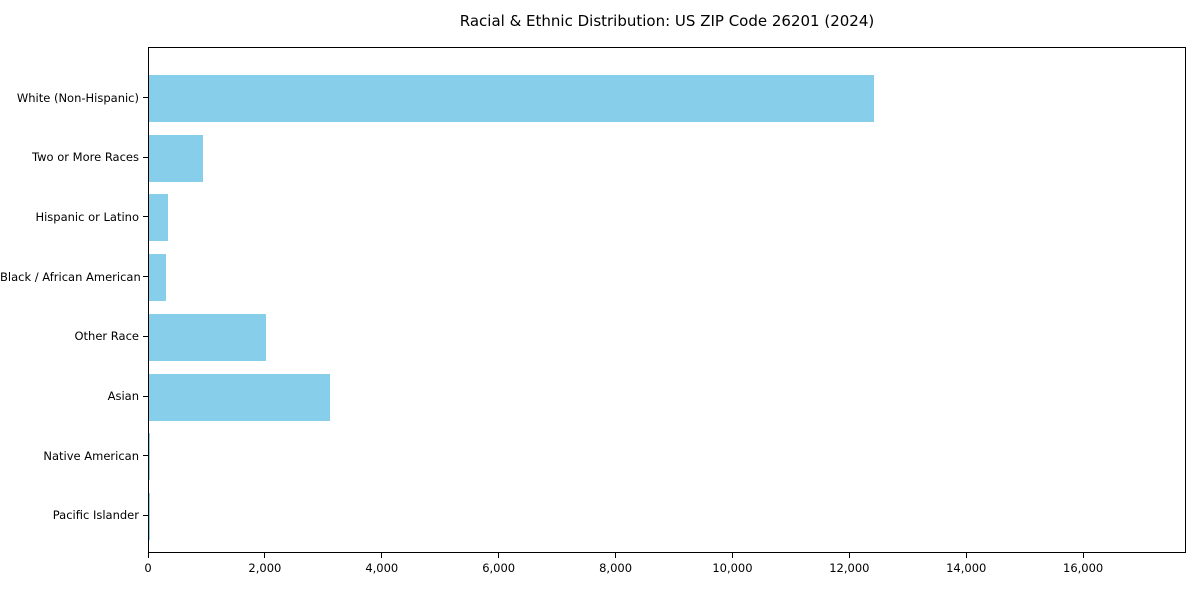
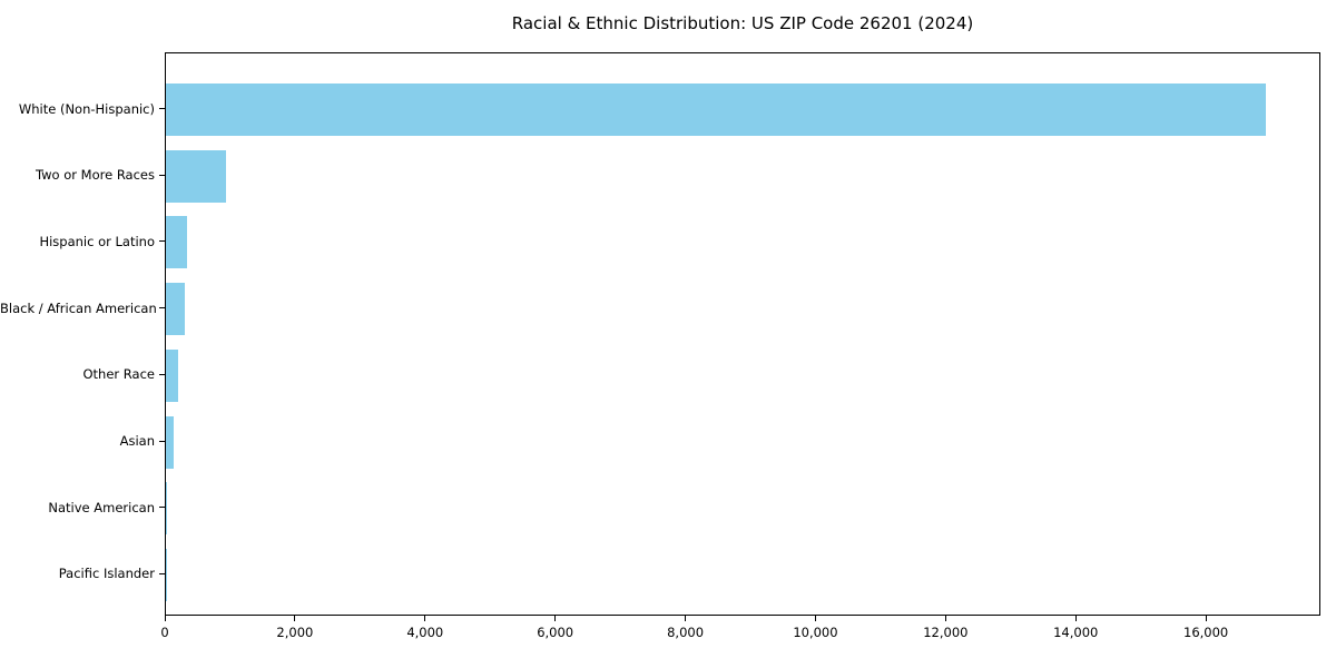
White (Non-Hispanic): 12400 -> 16900
Other Race: 2000 -> 200
Asian: 3100 -> 100
